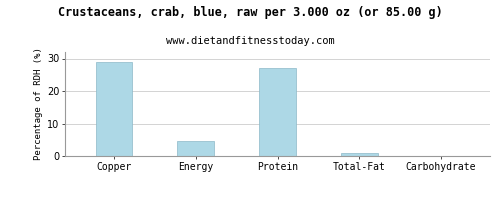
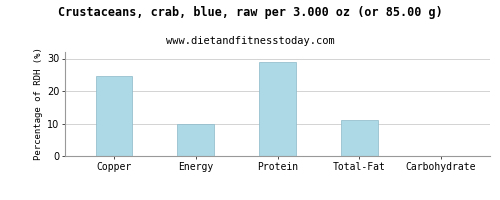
Copper: 29.0 -> 24.5
Energy: 4.5 -> 10.0
Protein: 27.0 -> 29.0
Total-Fat: 1.0 -> 11.0
